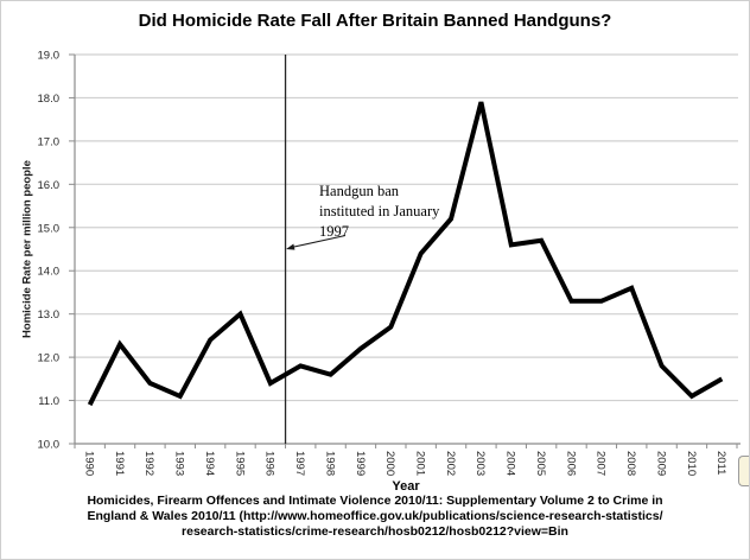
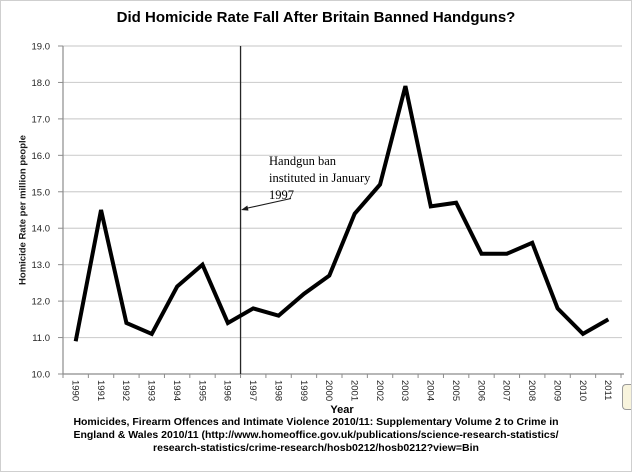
1991: 12.3 -> 14.5
